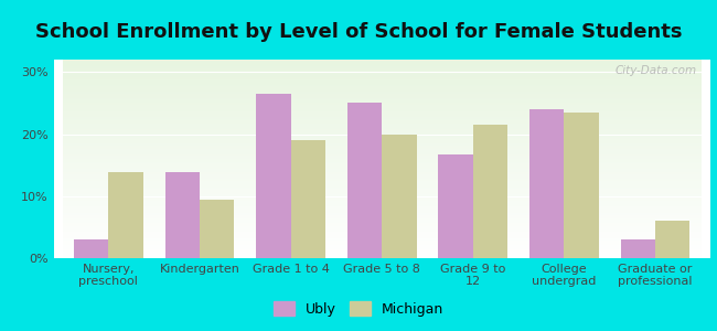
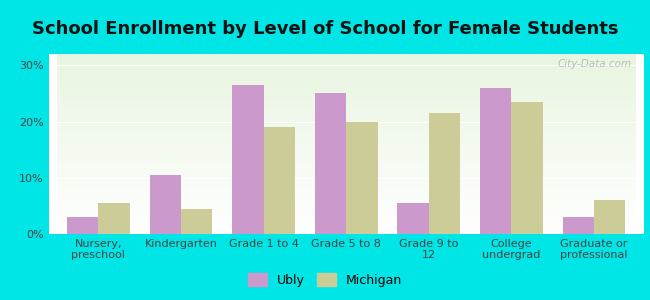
Michigan/Nursery, preschool: 13.8% -> 5.5%
Ubly/Kindergarten: 13.8% -> 10.5%
Michigan/Kindergarten: 9.4% -> 4.5%
Ubly/Grade 9 to 12: 16.8% -> 5.5%
Ubly/College undergrad: 24.0% -> 26.0%
